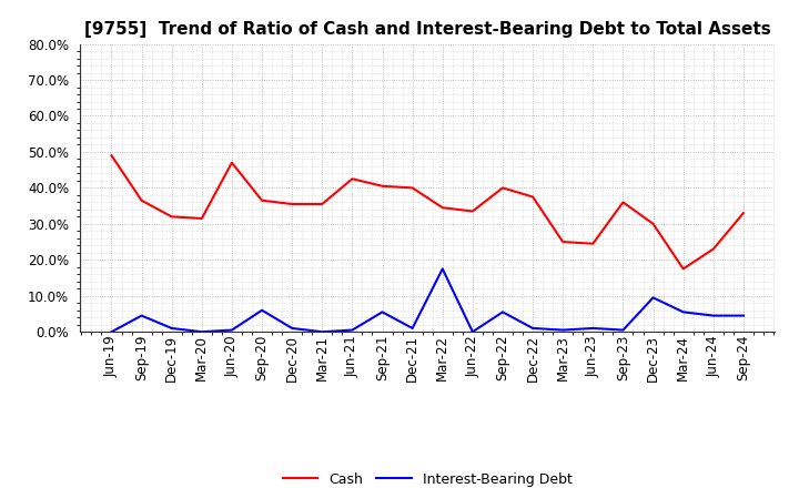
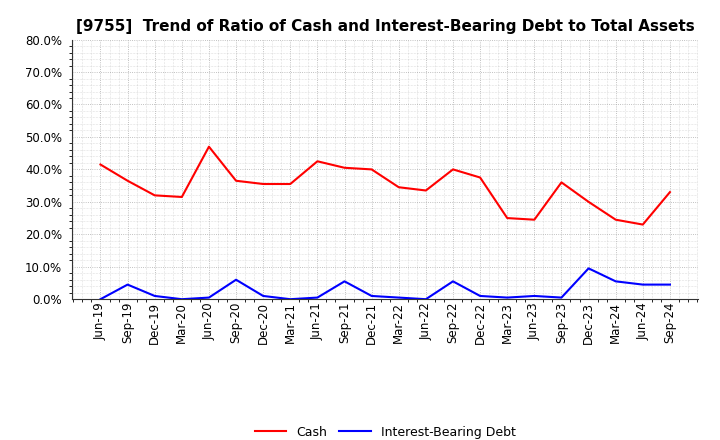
Cash/Jun-19: 49.0% -> 41.5%
Interest-Bearing Debt/Mar-22: 17.5% -> 0.5%
Cash/Mar-24: 17.5% -> 24.5%
